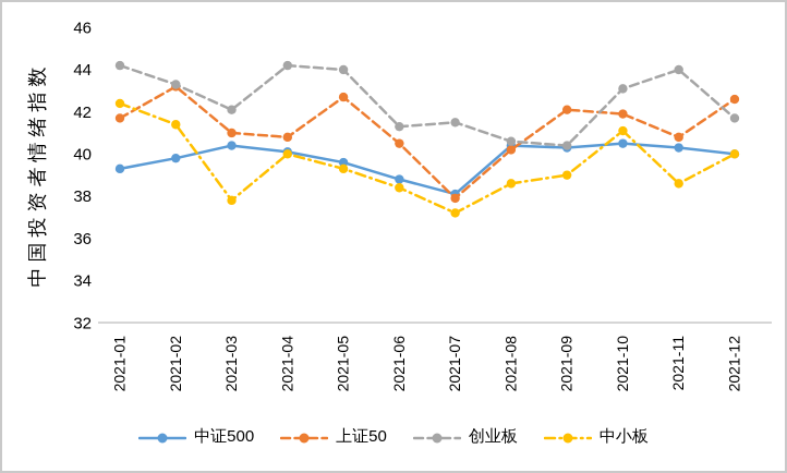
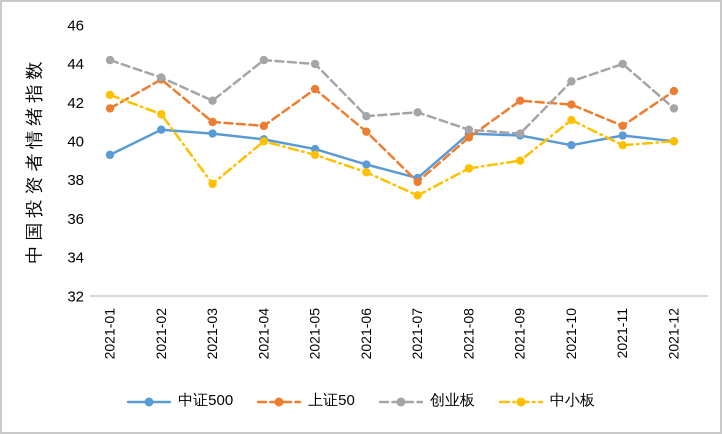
中证500/2021-02: 39.8 -> 40.6
中证500/2021-10: 40.5 -> 39.8
中小板/2021-11: 38.6 -> 39.8
